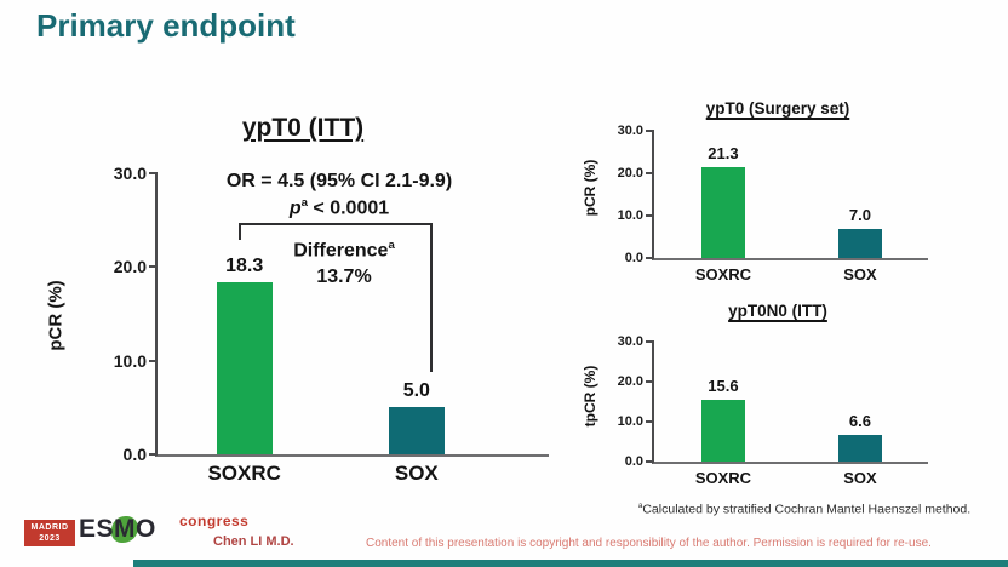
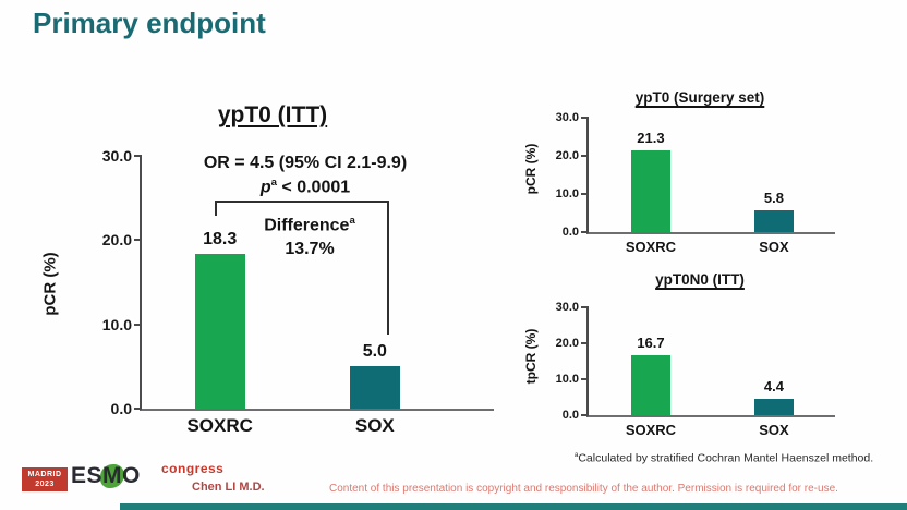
ypT0 (Surgery set)/SOX: 7.0 -> 5.8
ypT0N0 (ITT)/SOXRC: 15.6 -> 16.7
ypT0N0 (ITT)/SOX: 6.6 -> 4.4
